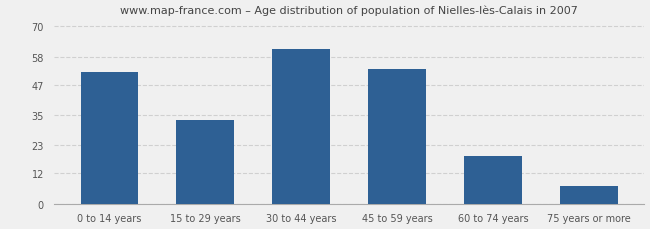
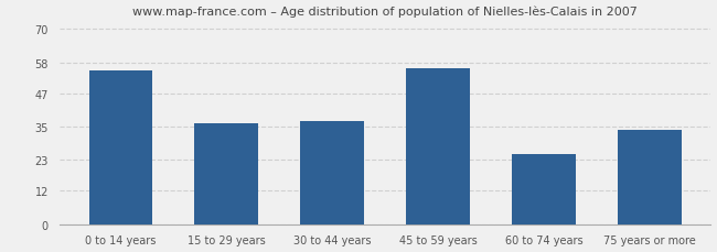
0 to 14 years: 52 -> 55
15 to 29 years: 33 -> 36
30 to 44 years: 61 -> 37
45 to 59 years: 53 -> 56
60 to 74 years: 19 -> 25
75 years or more: 7 -> 34
